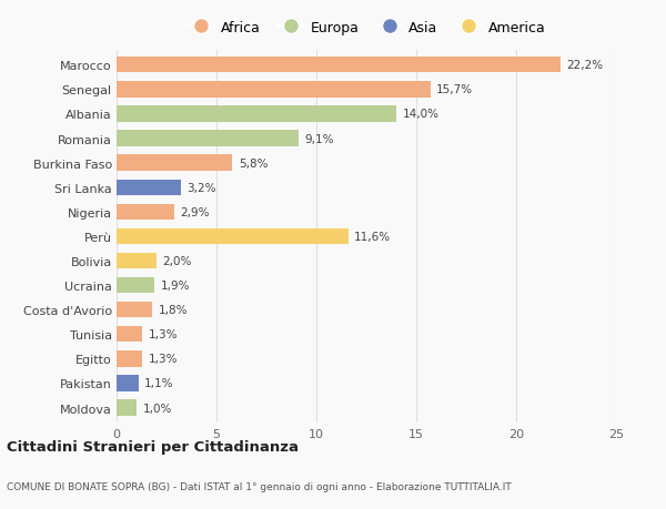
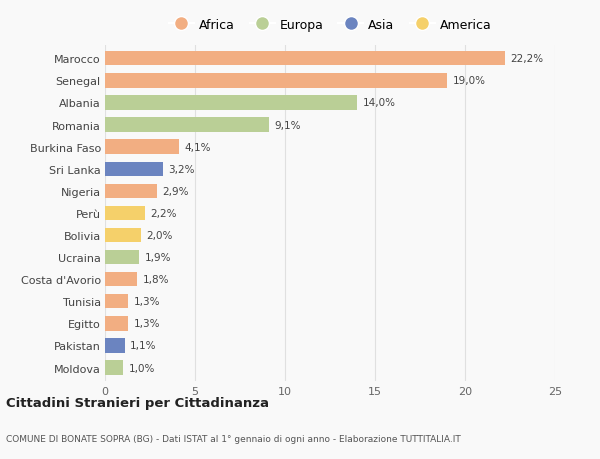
Senegal: 15,7% -> 19,0%
Burkina Faso: 5,8% -> 4,1%
Perù: 11,6% -> 2,2%
